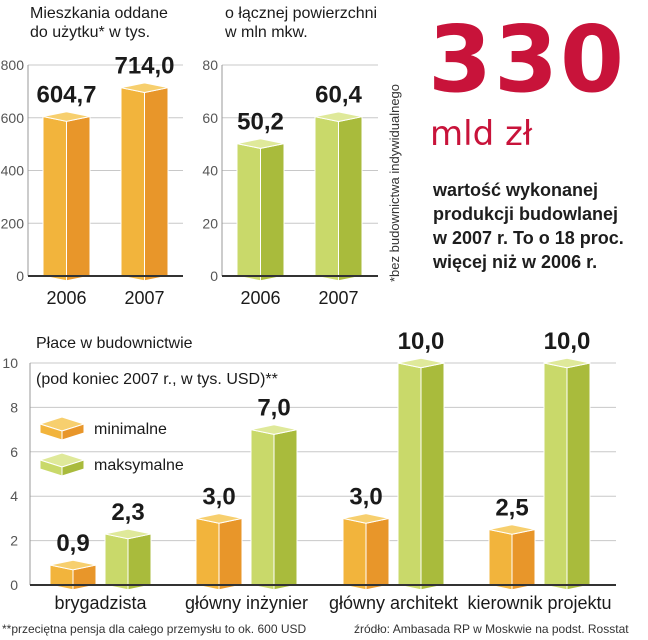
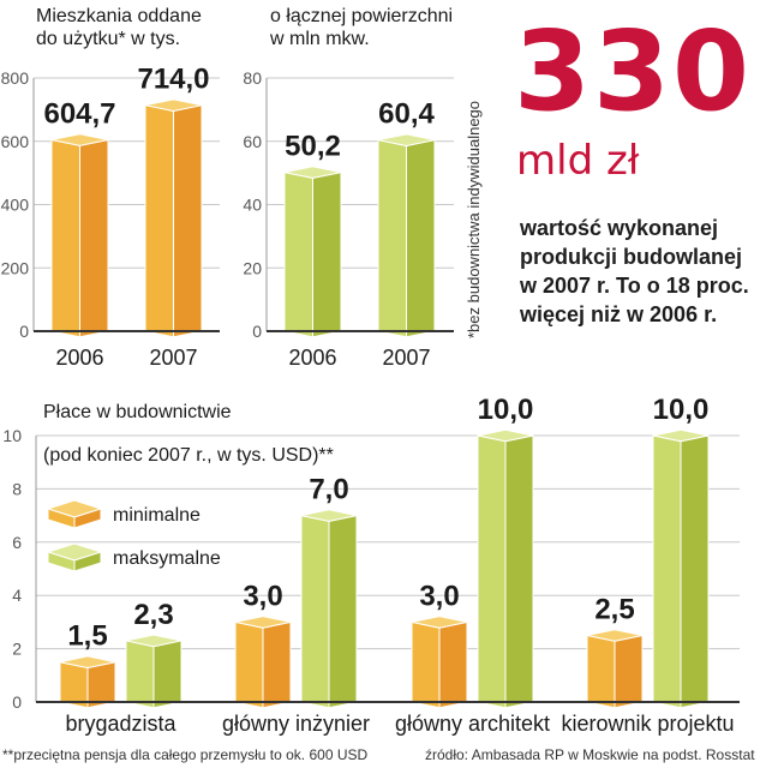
Płace w budownictwie/minimalne/brygadzista: 0,9 -> 1,5
